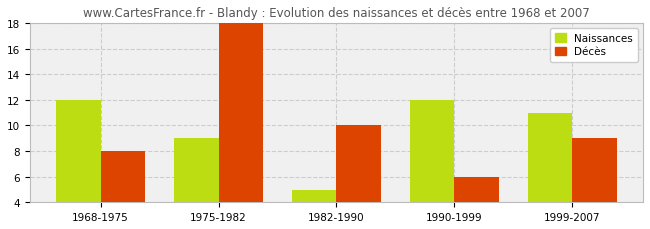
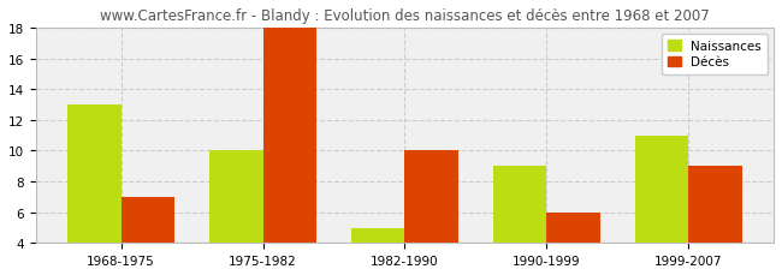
Naissances/1968-1975: 12 -> 13
Décès/1968-1975: 8 -> 7
Naissances/1975-1982: 9 -> 10
Naissances/1990-1999: 12 -> 9
